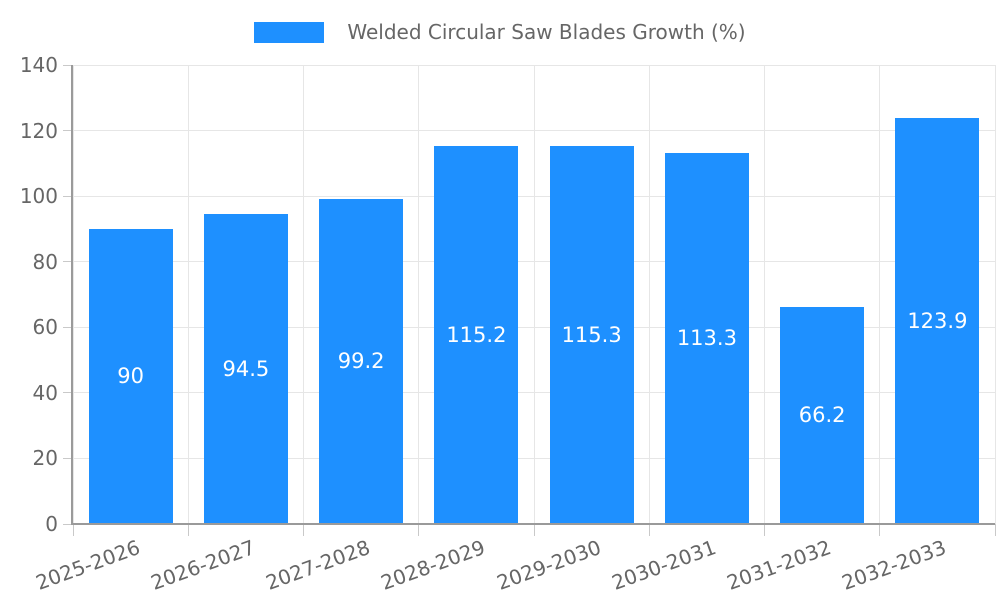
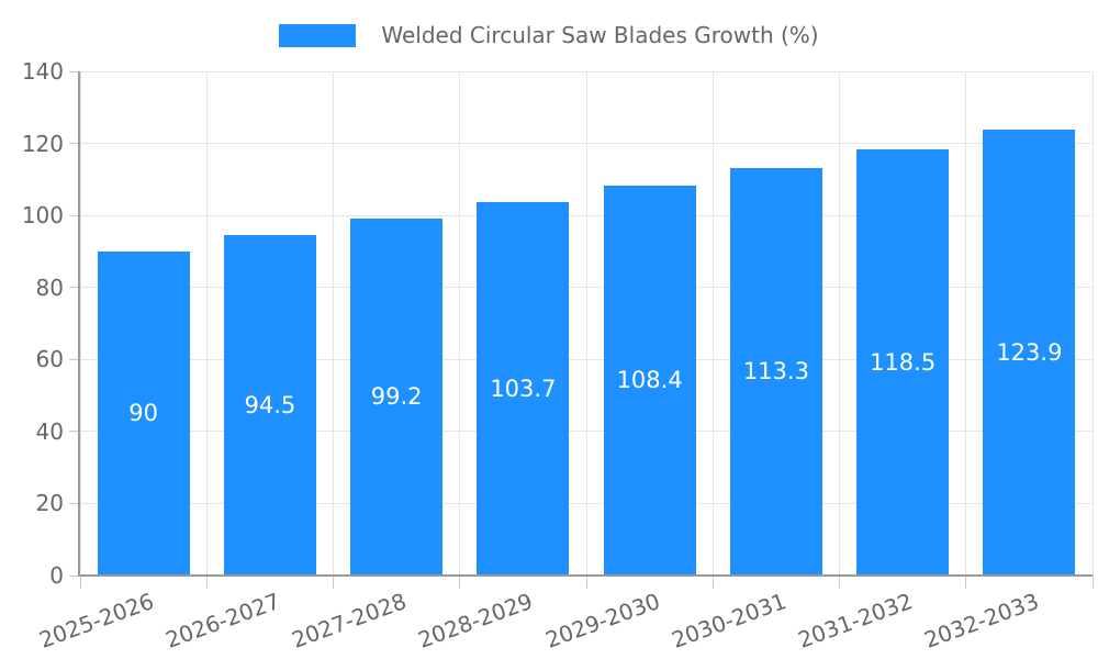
2028-2029: 115.2 -> 103.7
2029-2030: 115.3 -> 108.4
2031-2032: 66.2 -> 118.5
